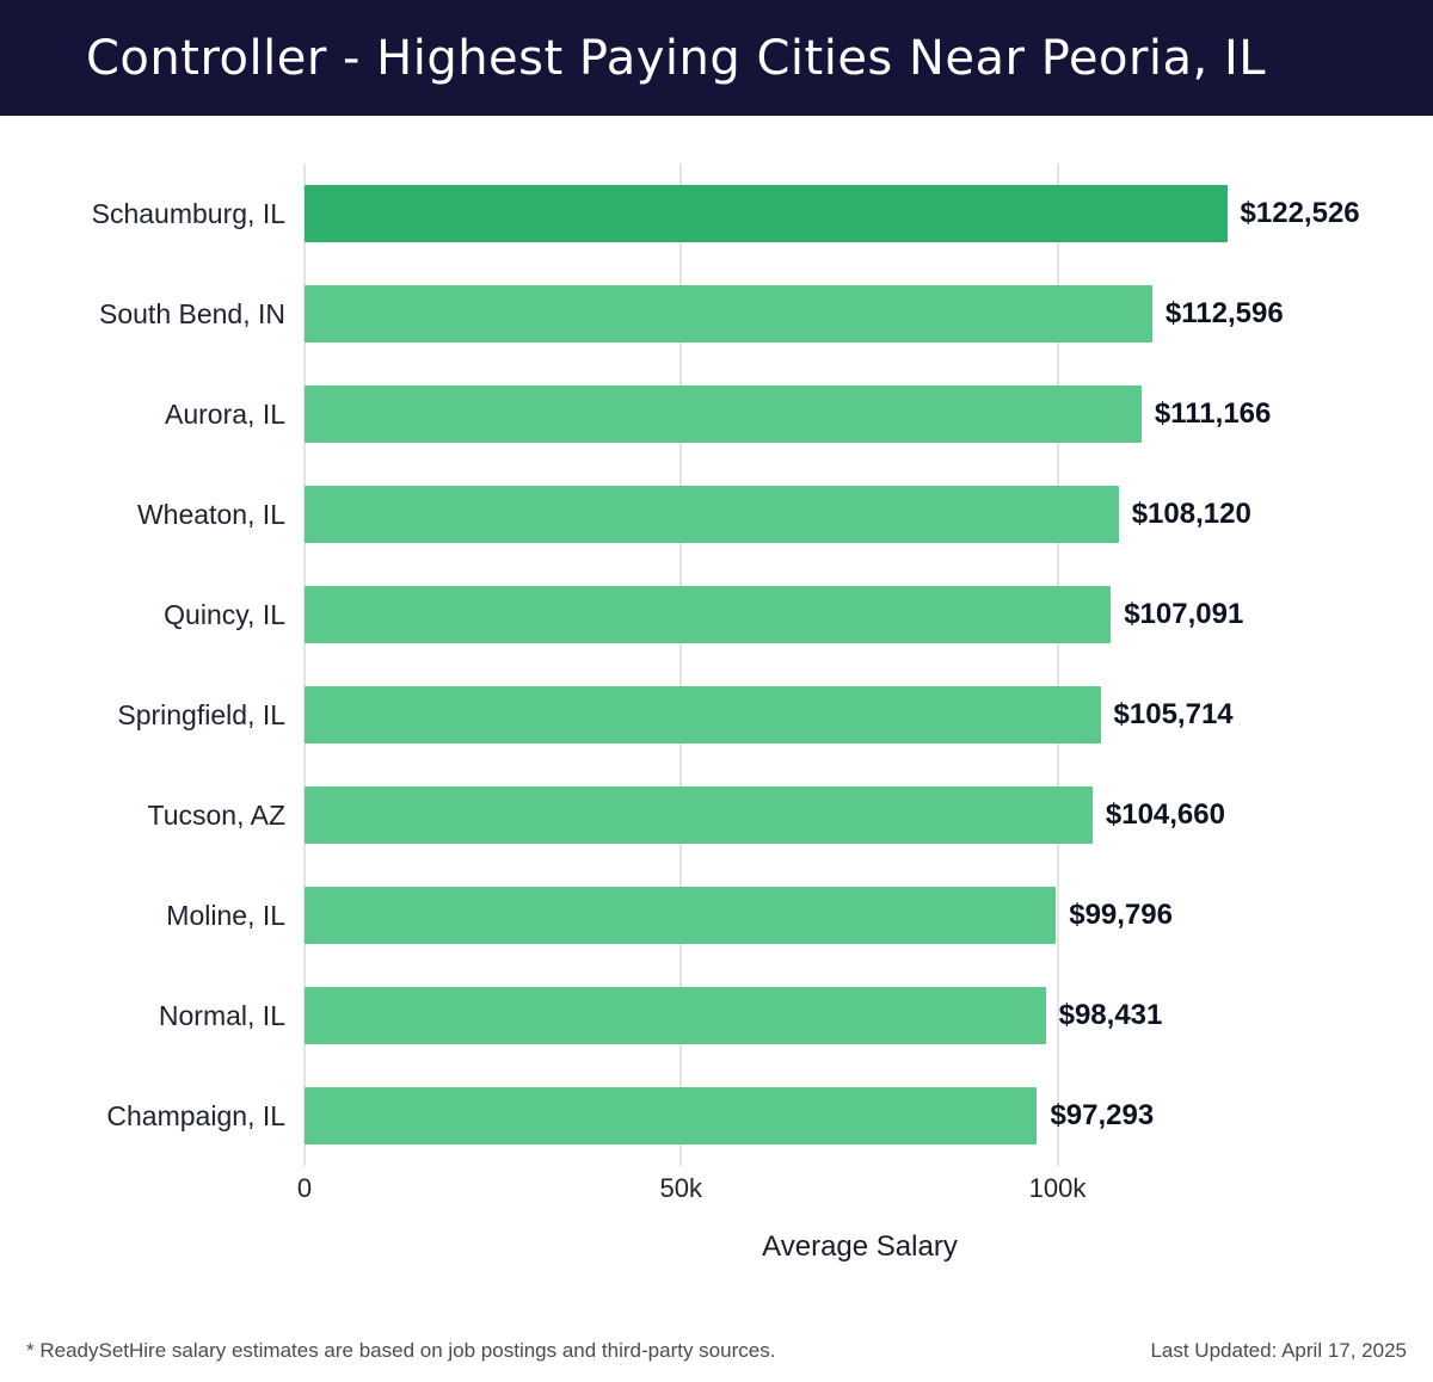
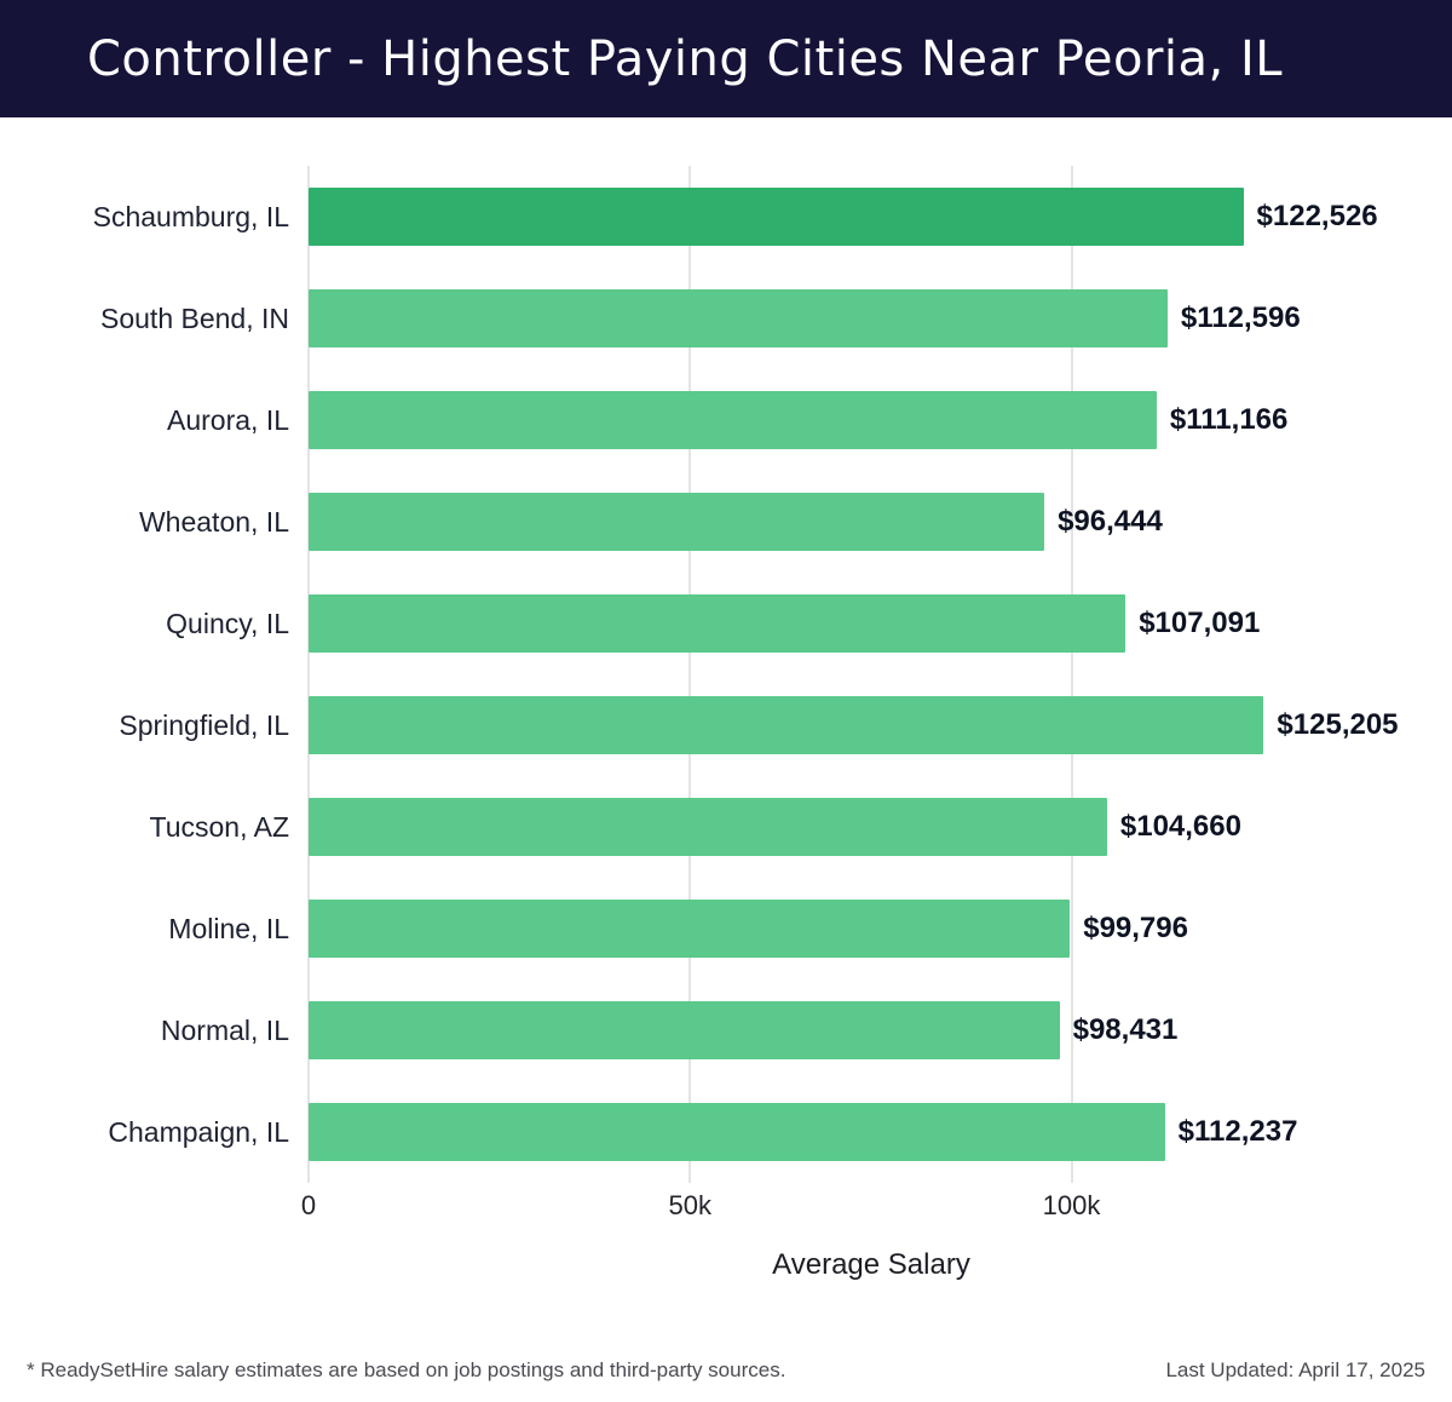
Wheaton, IL: $108,120 -> $96,444
Springfield, IL: $105,714 -> $125,205
Champaign, IL: $97,293 -> $112,237
